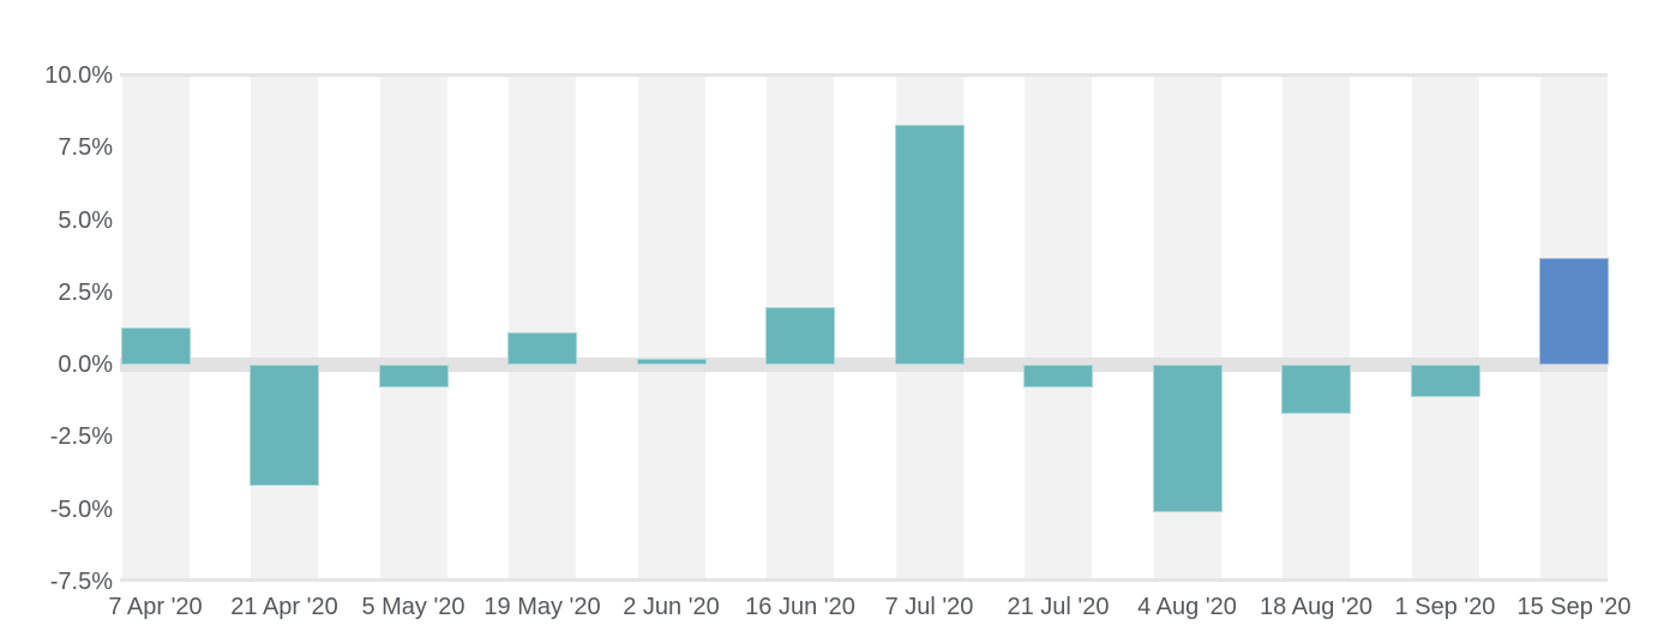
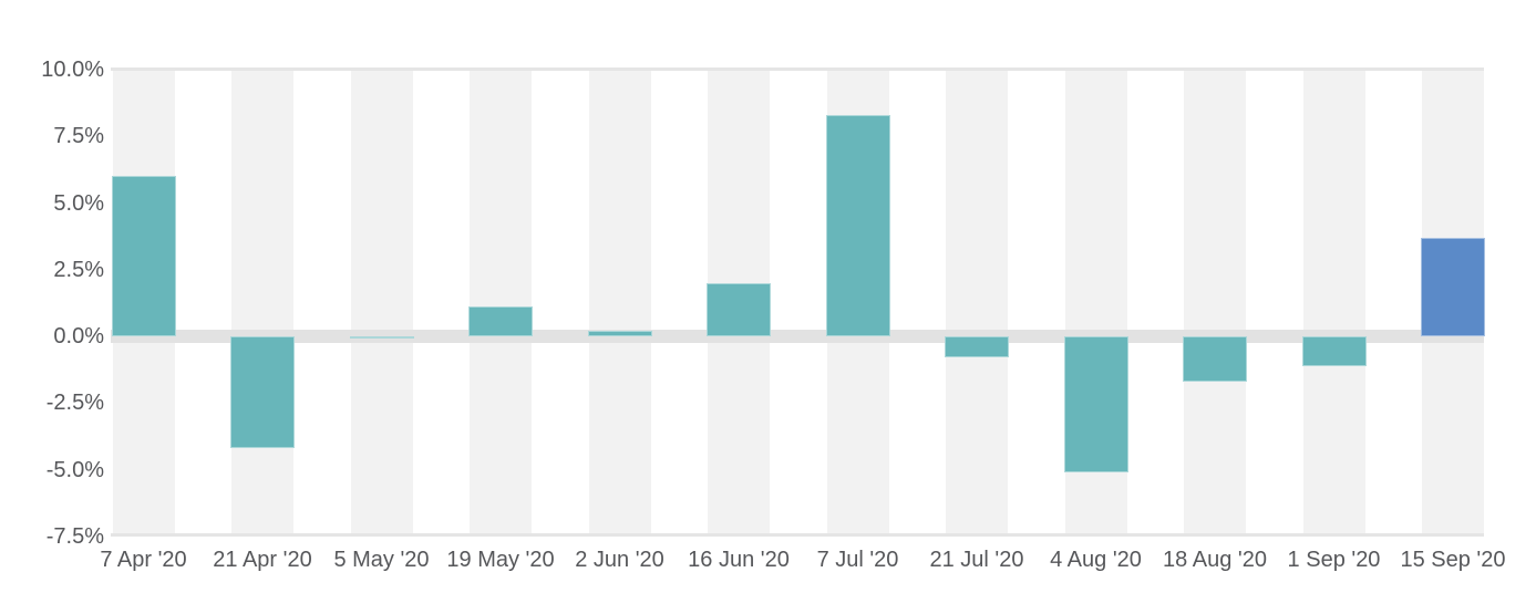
7 Apr '20: 1.3% -> 6.0%
5 May '20: -0.8% -> -0.1%
